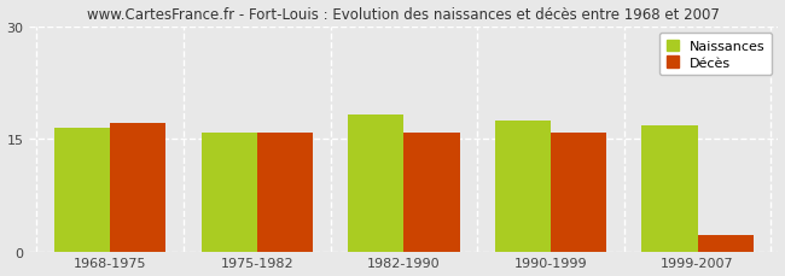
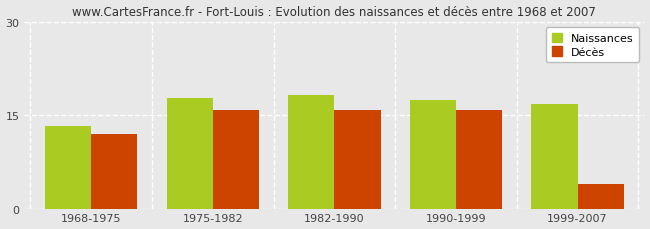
Naissances/1968-1975: 16.5 -> 13.2
Décès/1968-1975: 17.1 -> 12.0
Naissances/1975-1982: 15.8 -> 17.8
Décès/1999-2007: 2.2 -> 4.0
